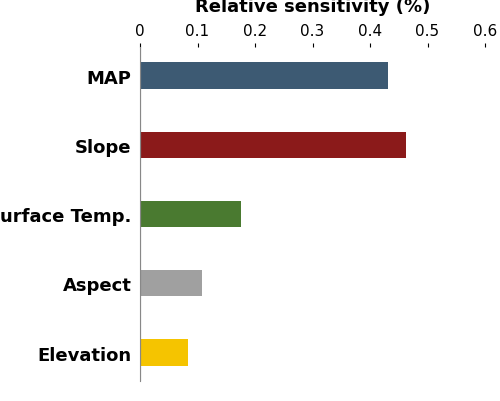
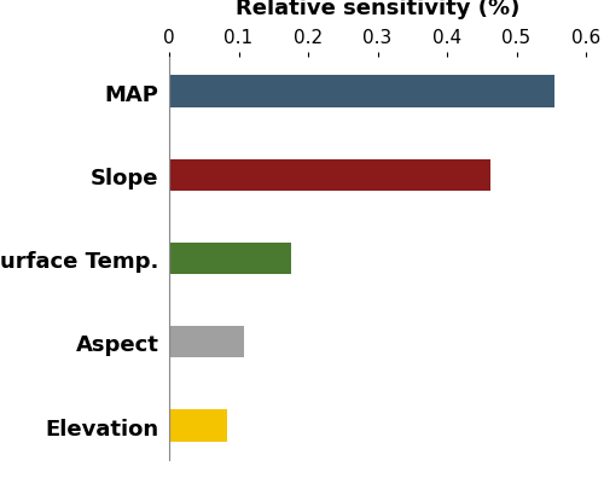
MAP: 0.432 -> 0.555
